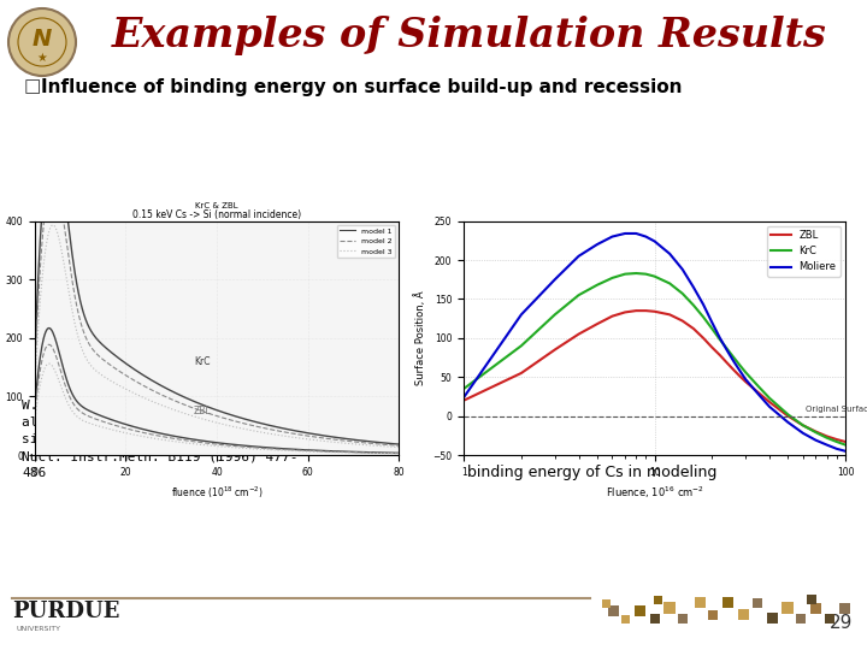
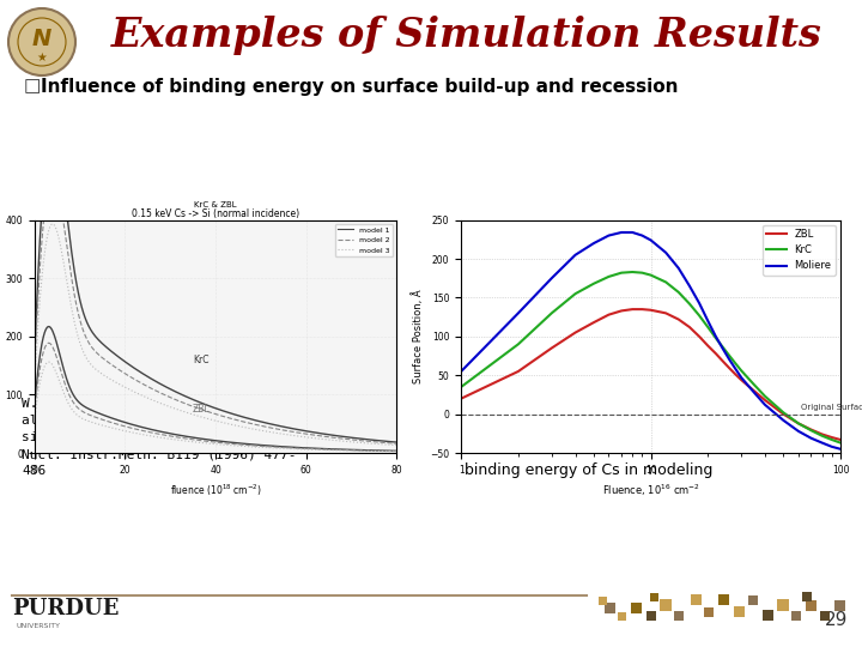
Moliere/1: 24 -> 55
